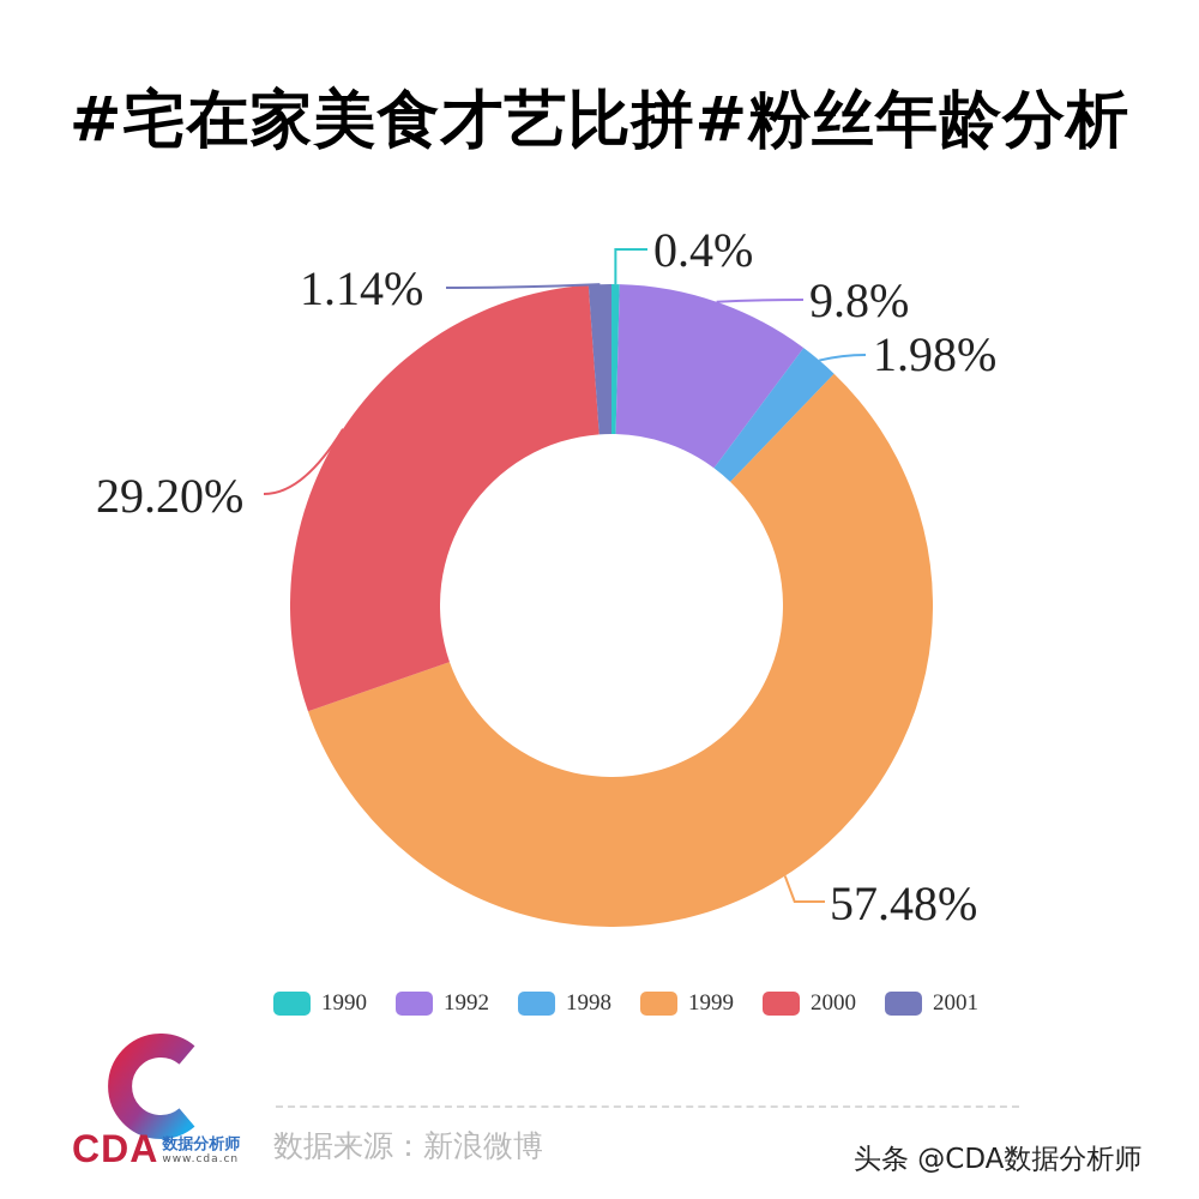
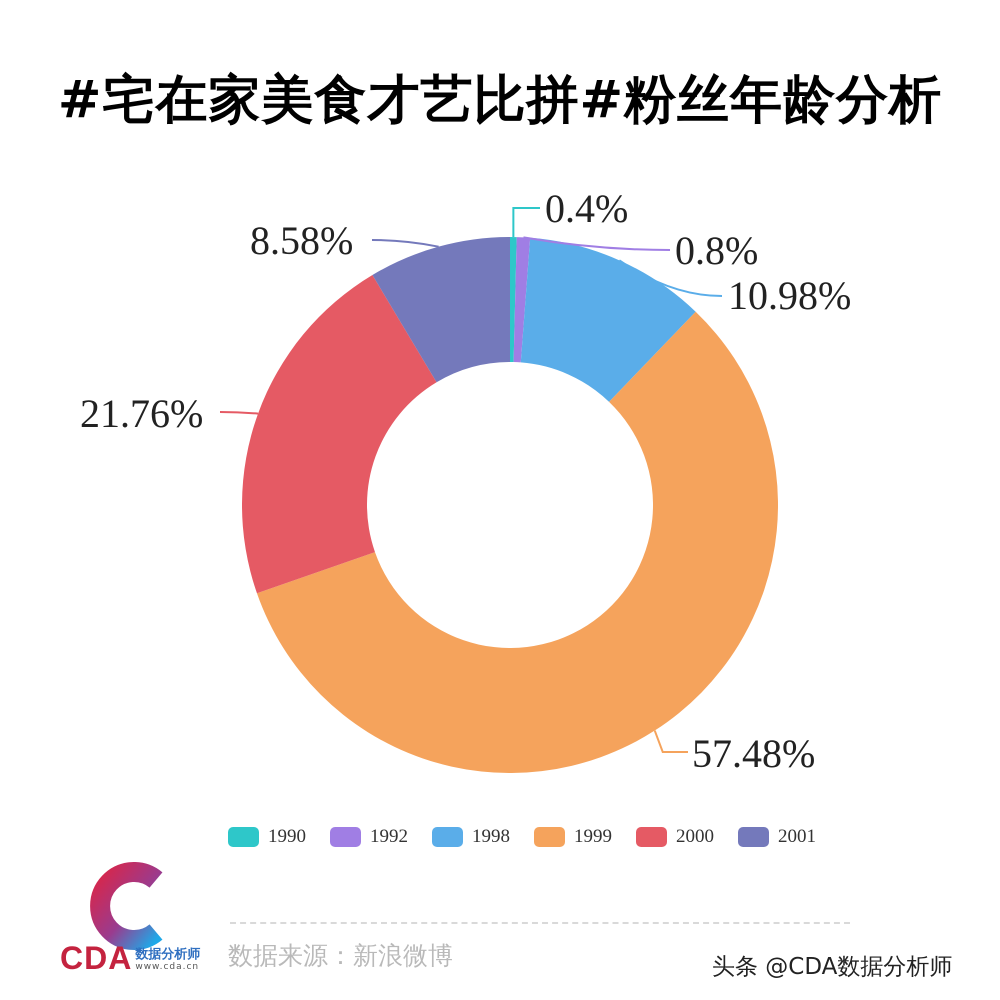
1992: 9.8% -> 0.8%
1998: 1.98% -> 10.98%
2000: 29.20% -> 21.76%
2001: 1.14% -> 8.58%
